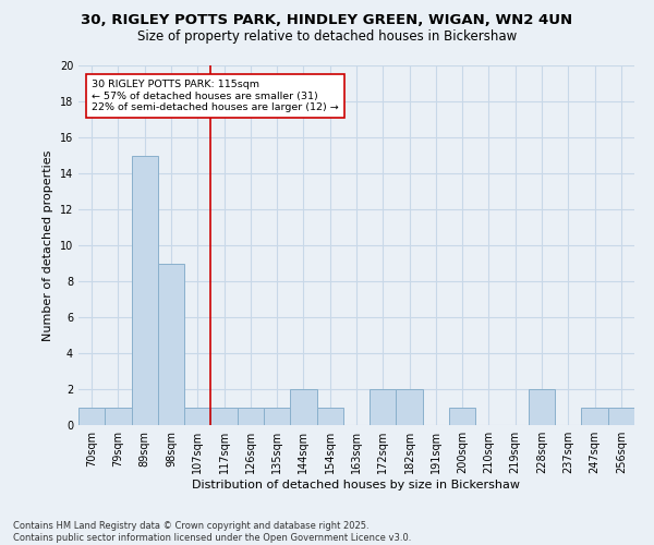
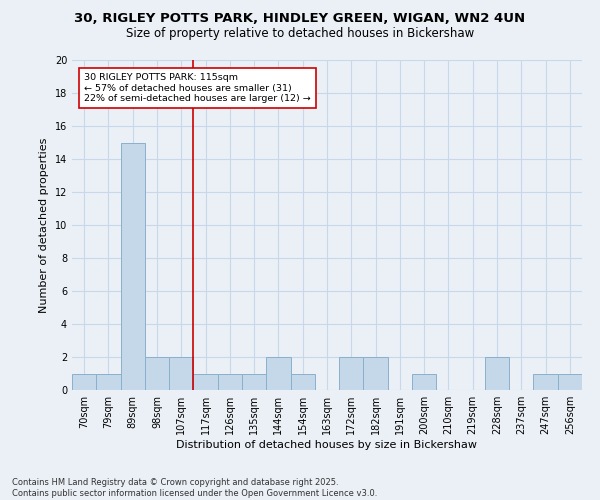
98sqm: 9 -> 2
107sqm: 1 -> 2
